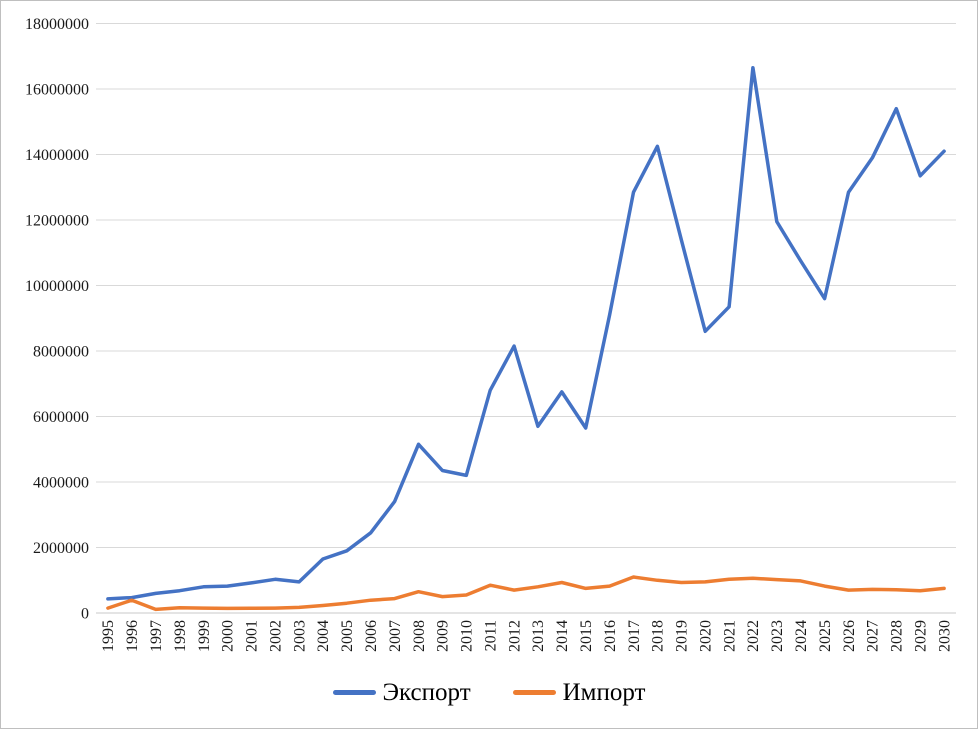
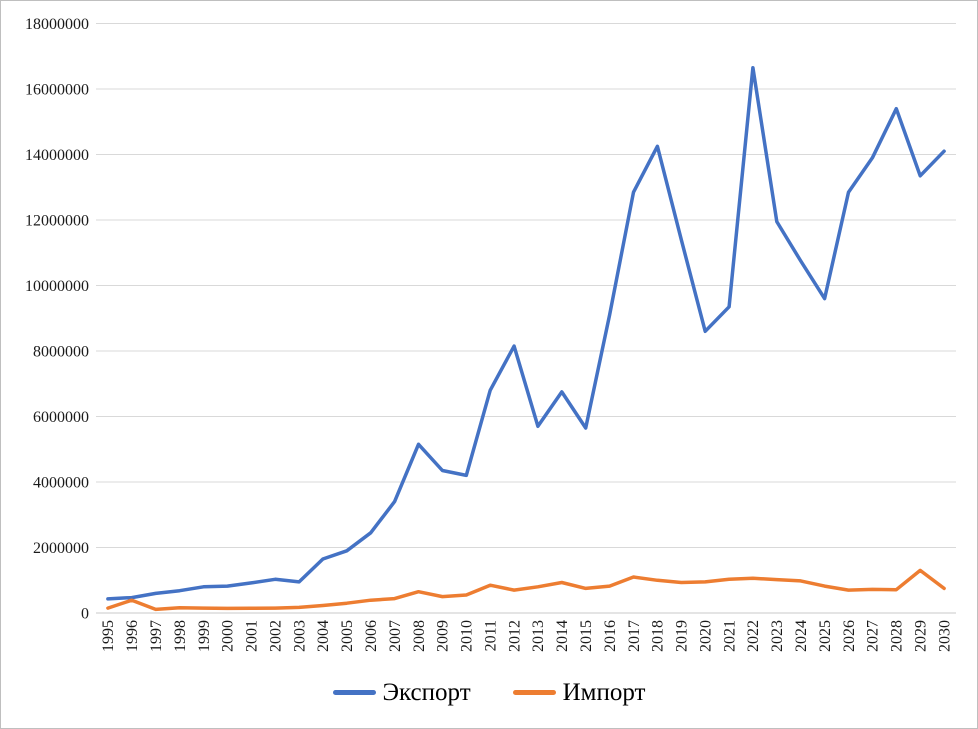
Импорт/2029: 700000 -> 1300000
